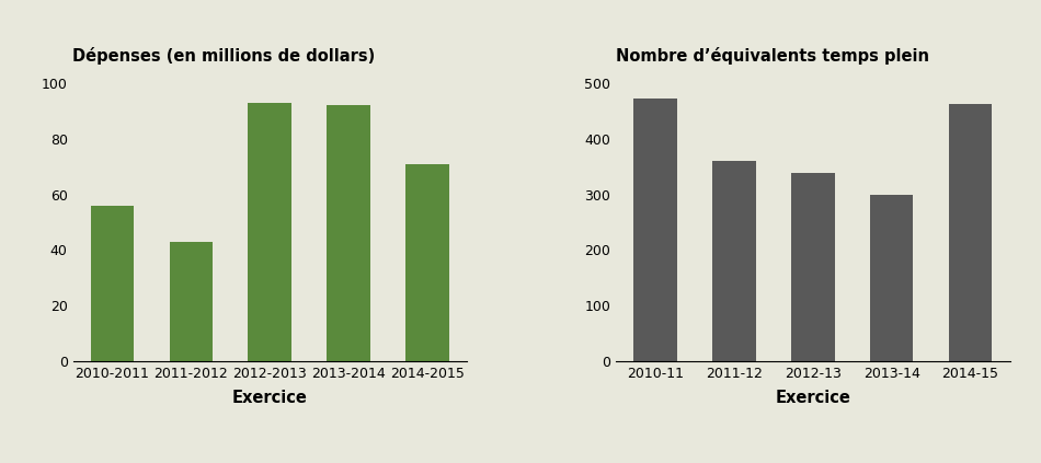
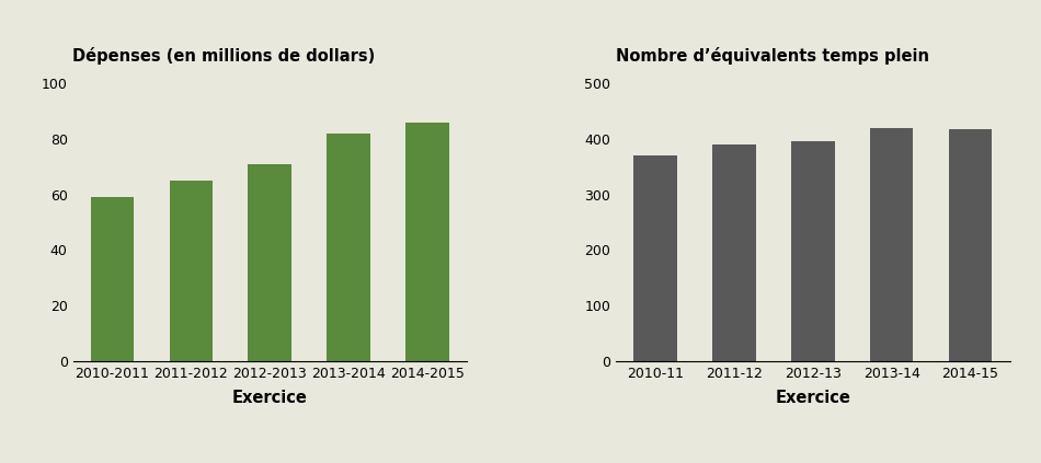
2010-2011: 56 -> 59
2011-2012: 43 -> 65
2012-2013: 93 -> 71
2013-2014: 92 -> 82
2014-2015: 71 -> 86
2010-11: 472 -> 370
2011-12: 360 -> 390
2012-13: 338 -> 396
2013-14: 300 -> 420
2014-15: 462 -> 418
